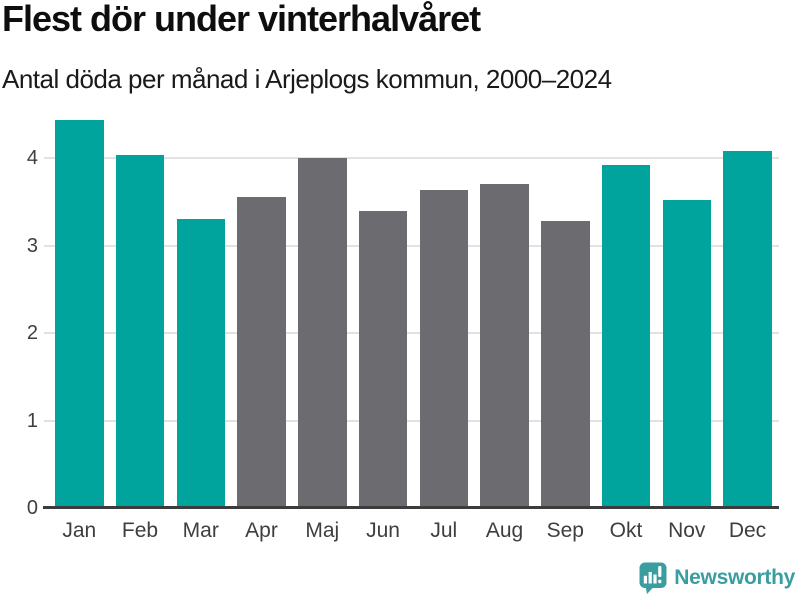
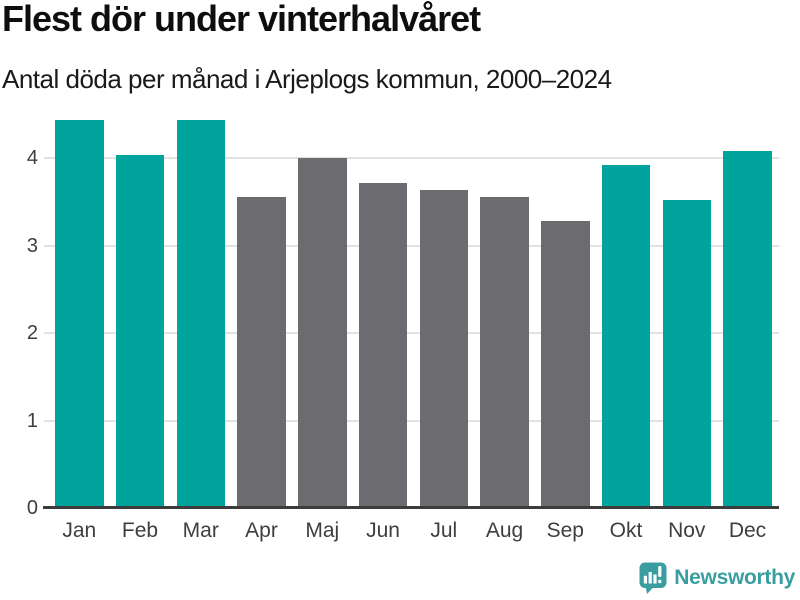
Mar: 3.3 -> 4.4
Jun: 3.4 -> 3.7
Aug: 3.7 -> 3.6
